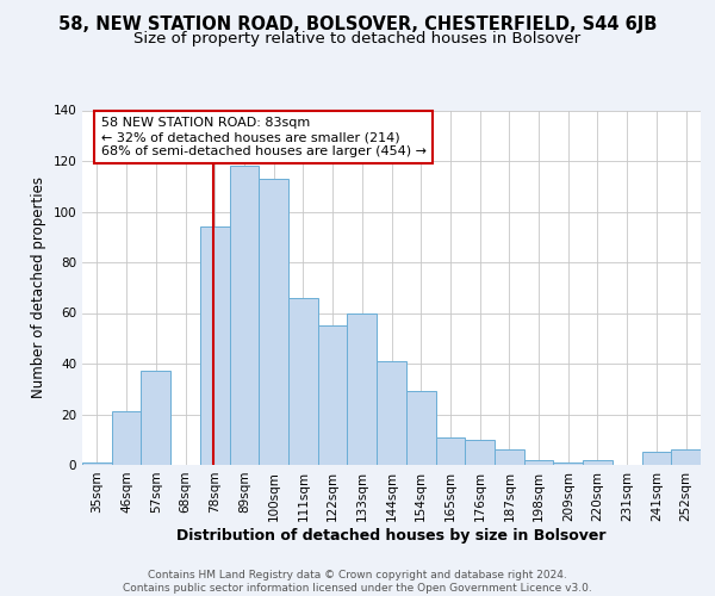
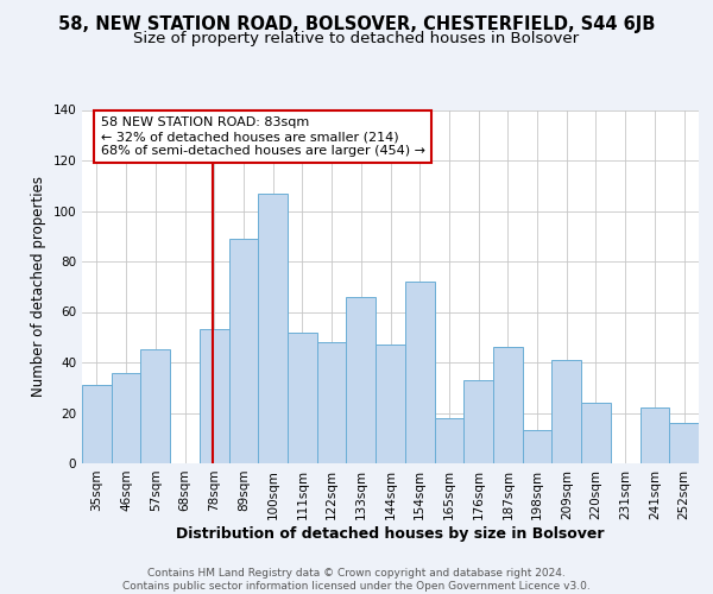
35sqm: 1 -> 31
46sqm: 21 -> 36
57sqm: 37 -> 45
78sqm: 94 -> 53
89sqm: 118 -> 89
100sqm: 113 -> 107
111sqm: 66 -> 52
122sqm: 55 -> 48
133sqm: 60 -> 66
144sqm: 41 -> 47
154sqm: 29 -> 72
165sqm: 11 -> 18
176sqm: 10 -> 33
187sqm: 6 -> 46
198sqm: 2 -> 13
209sqm: 1 -> 41
220sqm: 2 -> 24
241sqm: 5 -> 22
252sqm: 6 -> 16
